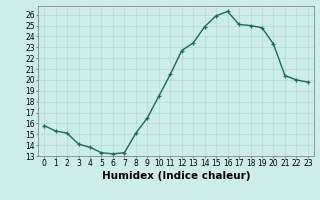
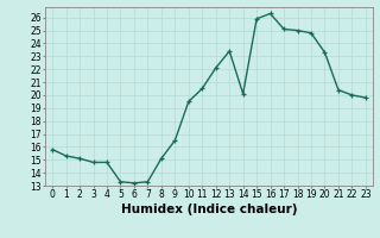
3: 14.1 -> 14.8
4: 13.8 -> 14.8
10: 18.5 -> 19.5
12: 22.7 -> 22.1
14: 24.9 -> 20.1
